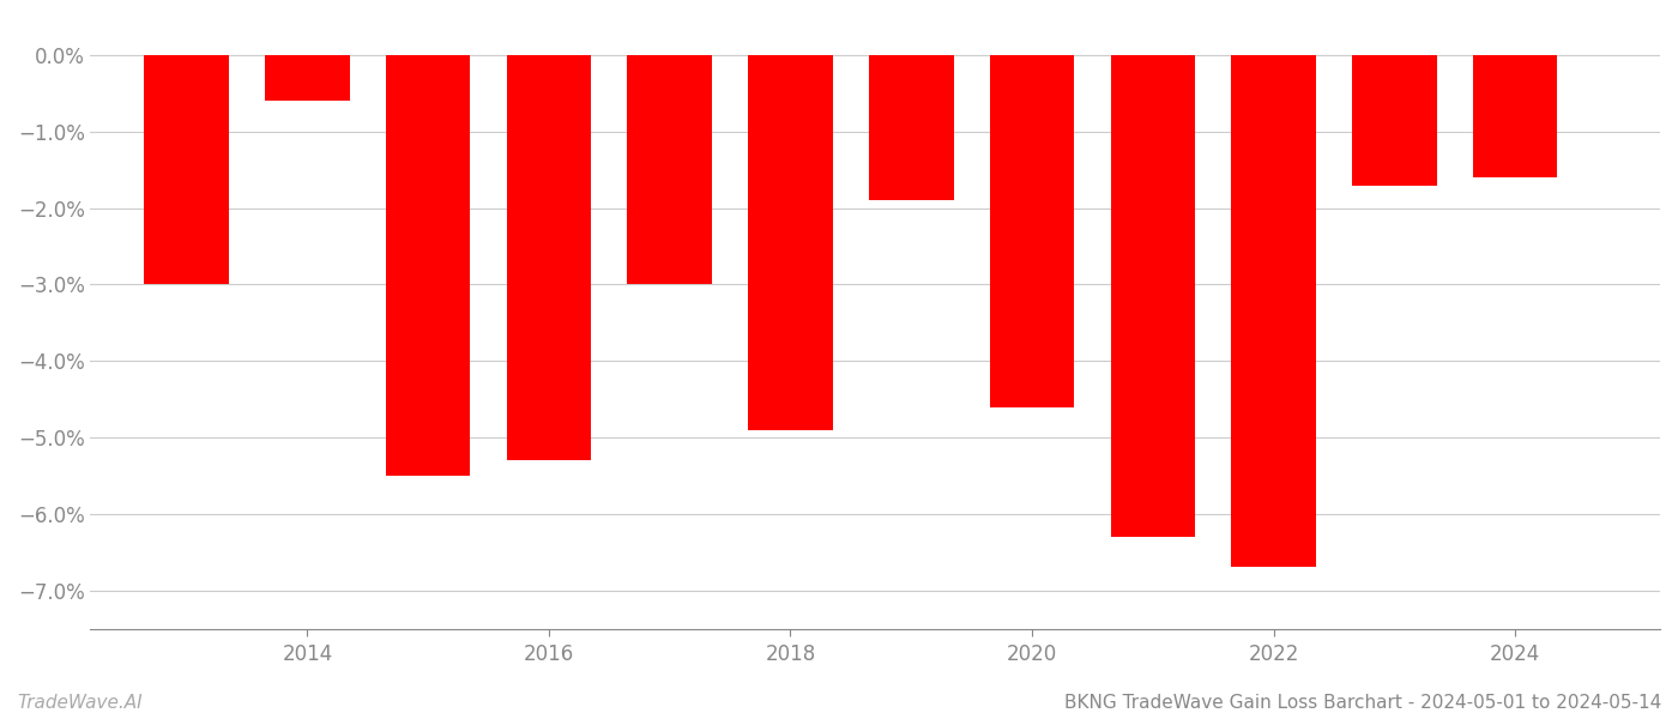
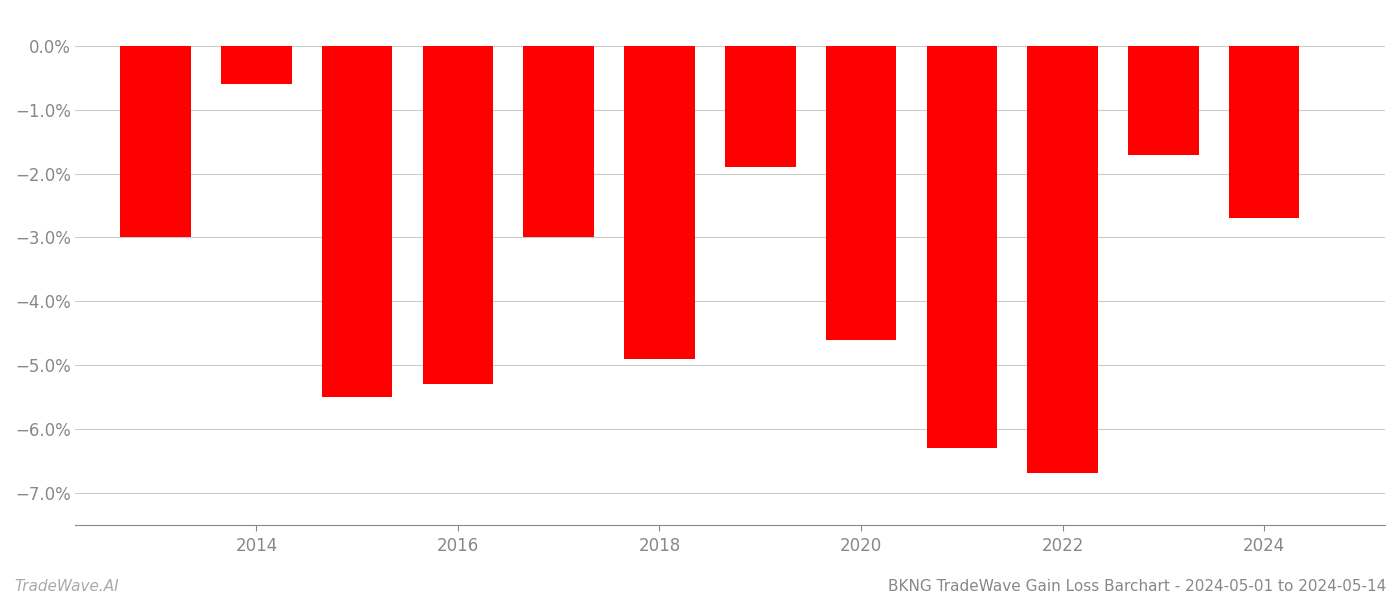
2024: -1.6% -> -2.7%
